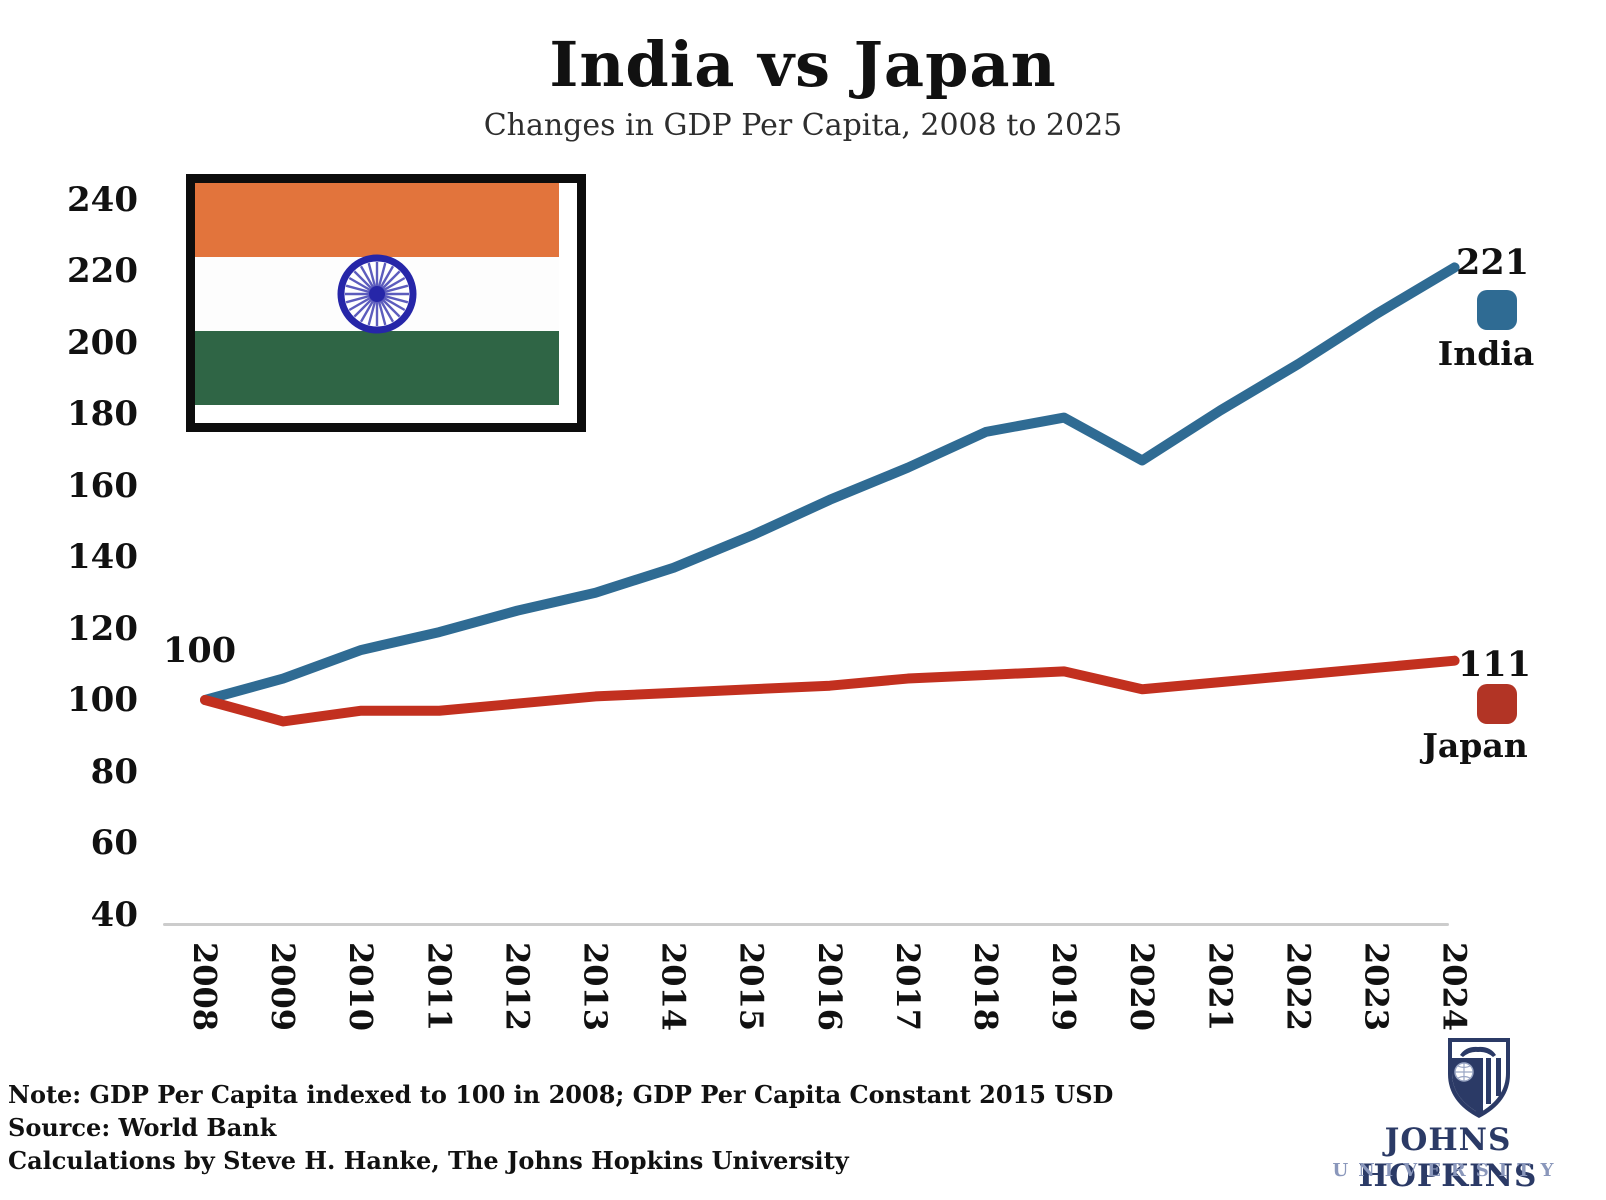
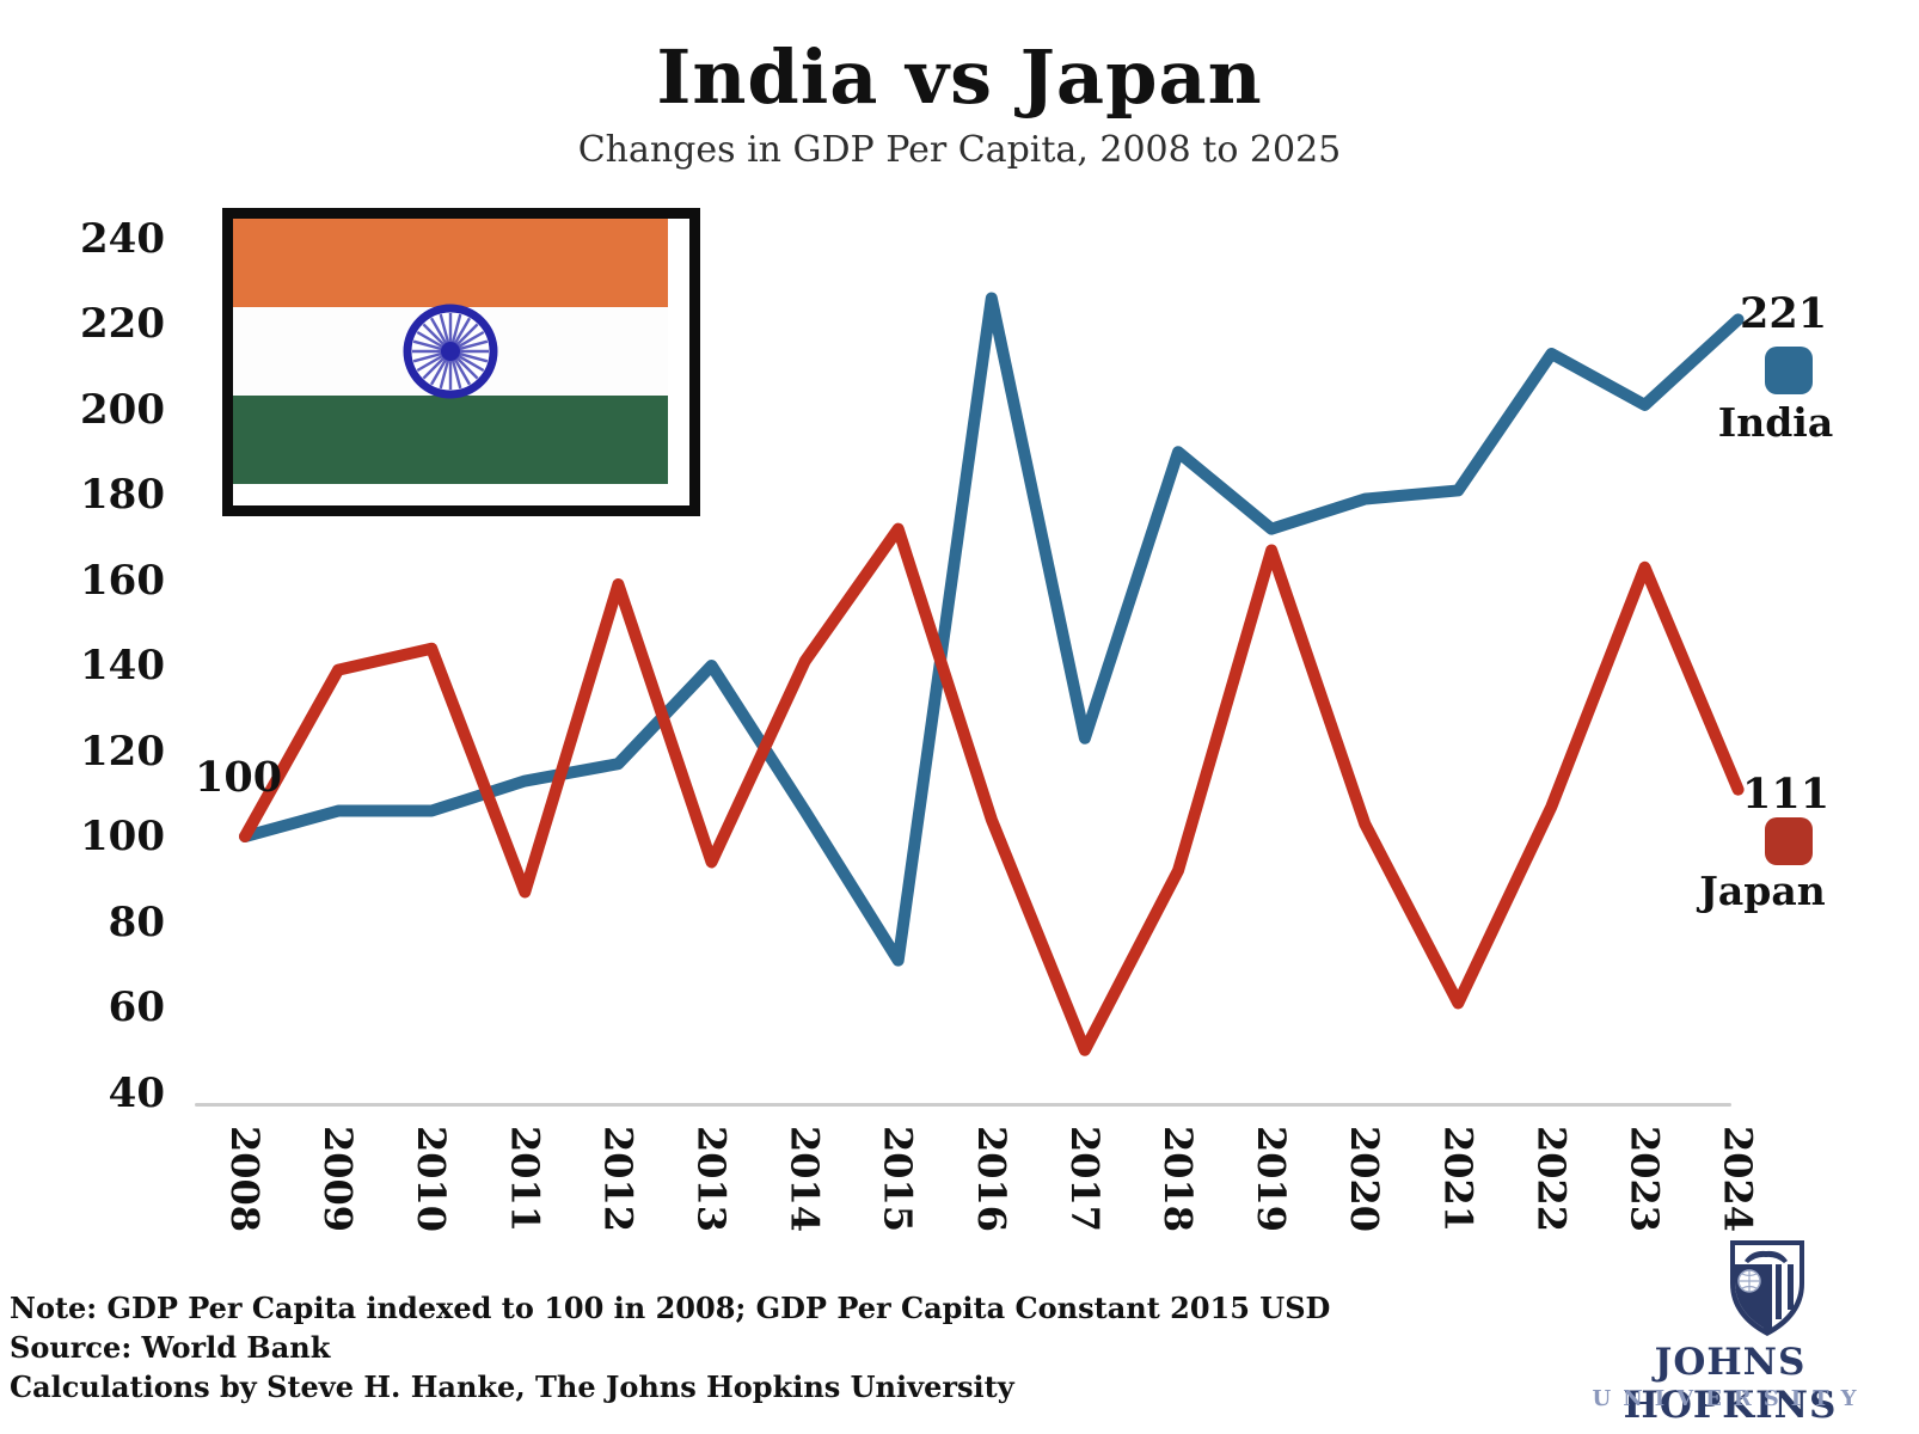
Japan/2009: 94 -> 139
India/2010: 114 -> 106
Japan/2010: 97 -> 144
India/2011: 119 -> 113
Japan/2011: 97 -> 87
India/2012: 125 -> 117
Japan/2012: 99 -> 159
India/2013: 130 -> 140
Japan/2013: 101 -> 94
India/2014: 137 -> 106
Japan/2014: 102 -> 141
India/2015: 146 -> 71
Japan/2015: 103 -> 172
India/2016: 156 -> 226
India/2017: 165 -> 123
Japan/2017: 106 -> 50
India/2018: 175 -> 190
Japan/2018: 107 -> 92
India/2019: 179 -> 172
Japan/2019: 108 -> 167
India/2020: 167 -> 179
Japan/2021: 105 -> 61
India/2022: 194 -> 213
India/2023: 208 -> 201
Japan/2023: 109 -> 163
